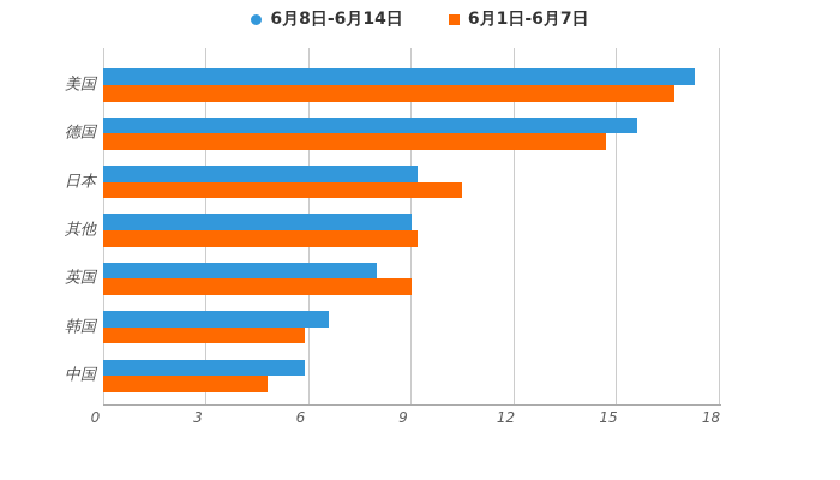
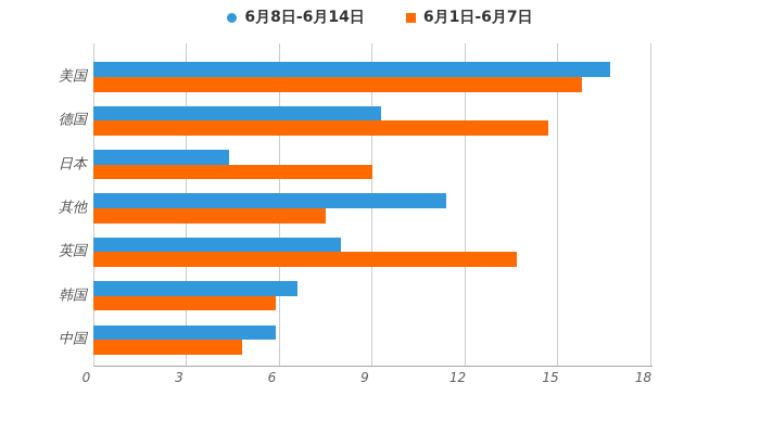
6月8日-6月14日/美国: 17.3 -> 16.7
6月1日-6月7日/美国: 16.7 -> 15.8
6月8日-6月14日/德国: 15.6 -> 9.3
6月8日-6月14日/日本: 9.2 -> 4.4
6月1日-6月7日/日本: 10.5 -> 9.0
6月8日-6月14日/其他: 9.0 -> 11.4
6月1日-6月7日/其他: 9.2 -> 7.5
6月1日-6月7日/英国: 9.0 -> 13.7
